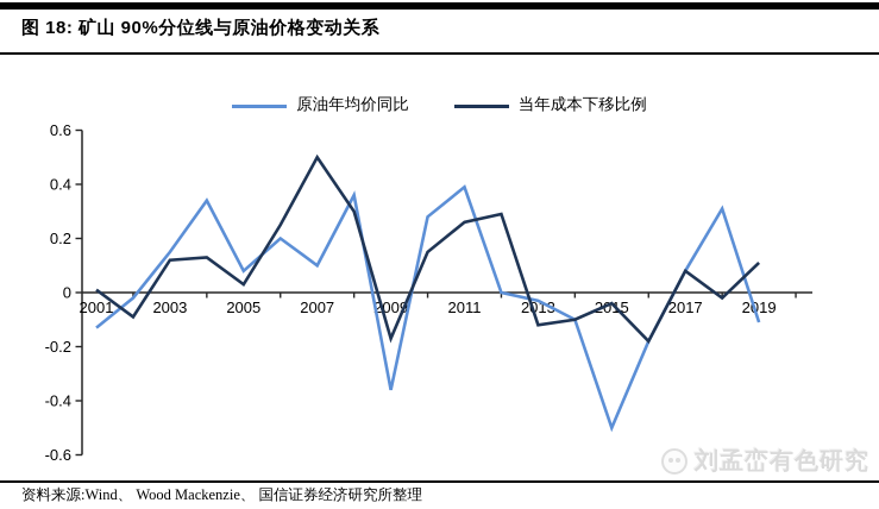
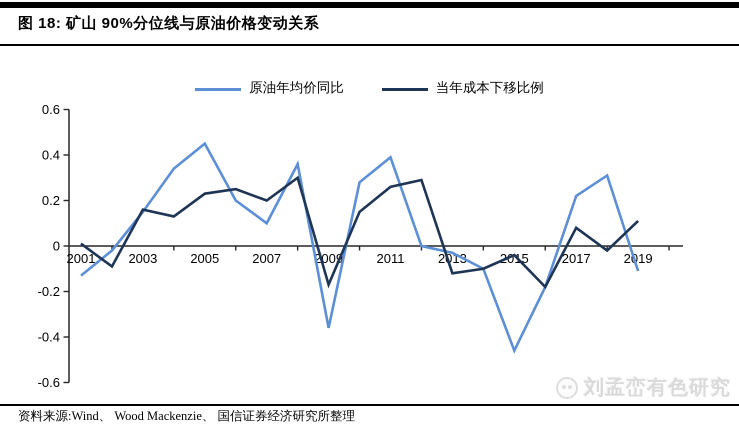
当年成本下移比例/2003: 0.12 -> 0.16
原油年均价同比/2005: 0.08 -> 0.45
当年成本下移比例/2005: 0.03 -> 0.23
当年成本下移比例/2007: 0.50 -> 0.20
原油年均价同比/2015: -0.50 -> -0.46
原油年均价同比/2017: 0.08 -> 0.22
